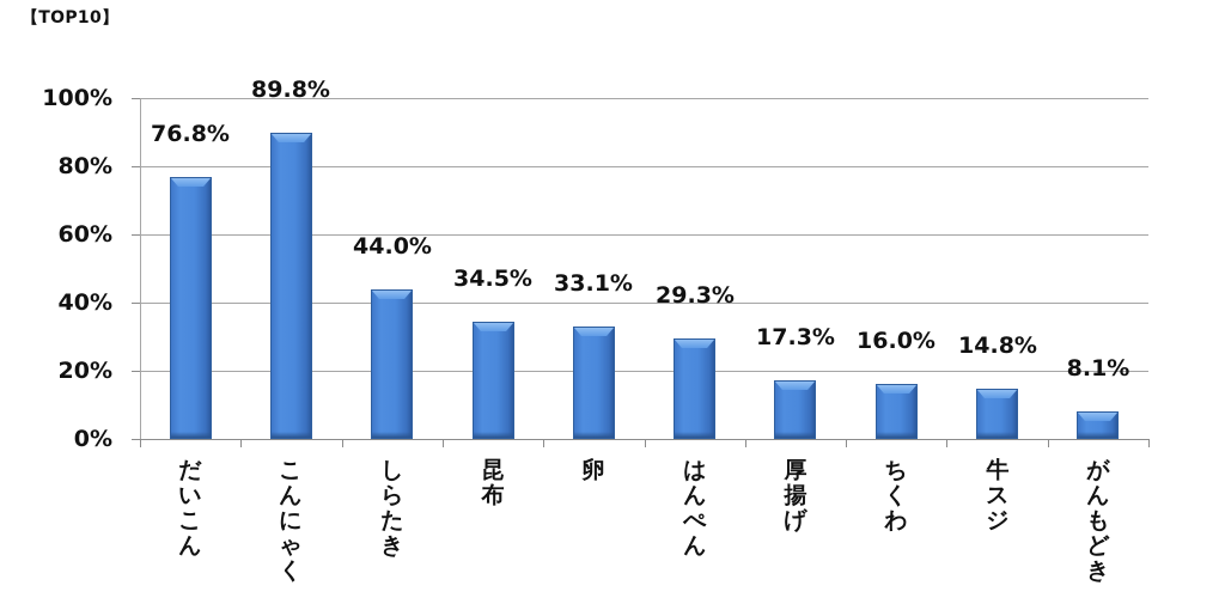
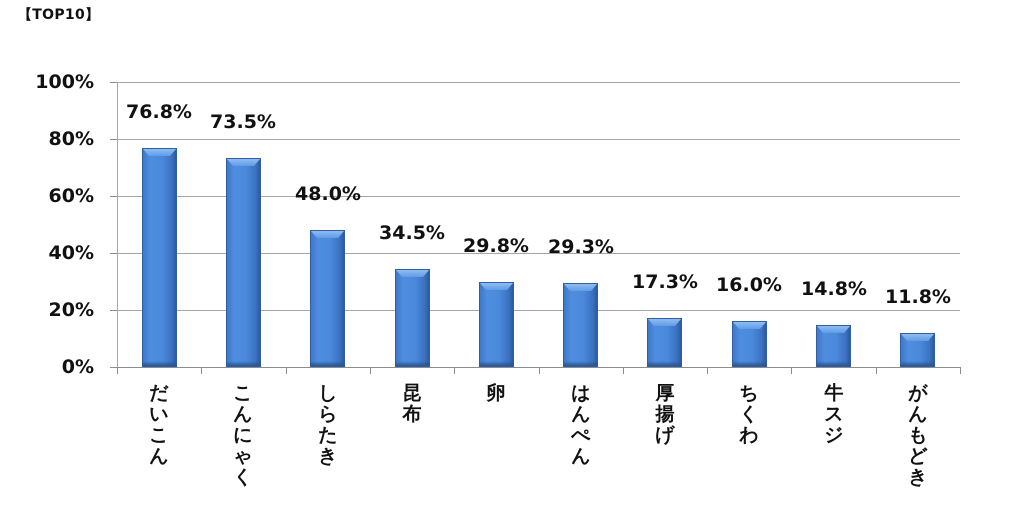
こんにゃく: 89.8% -> 73.5%
しらたき: 44.0% -> 48.0%
卵: 33.1% -> 29.8%
がんもどき: 8.1% -> 11.8%
